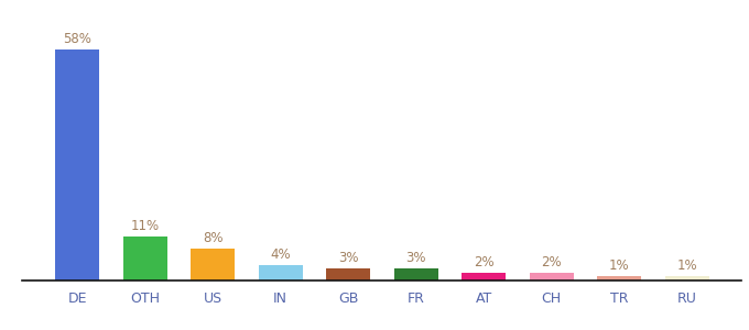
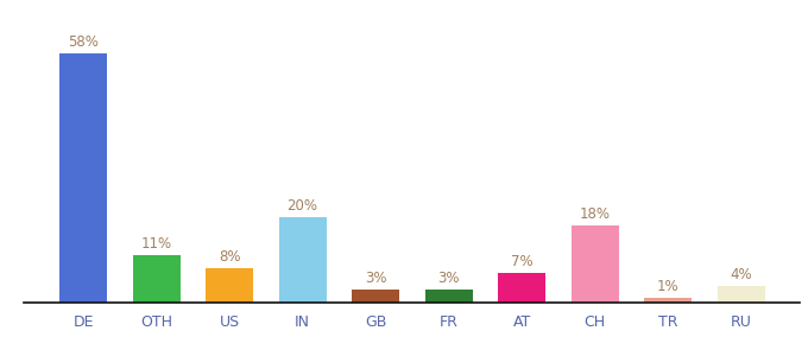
IN: 4% -> 20%
AT: 2% -> 7%
CH: 2% -> 18%
RU: 1% -> 4%
